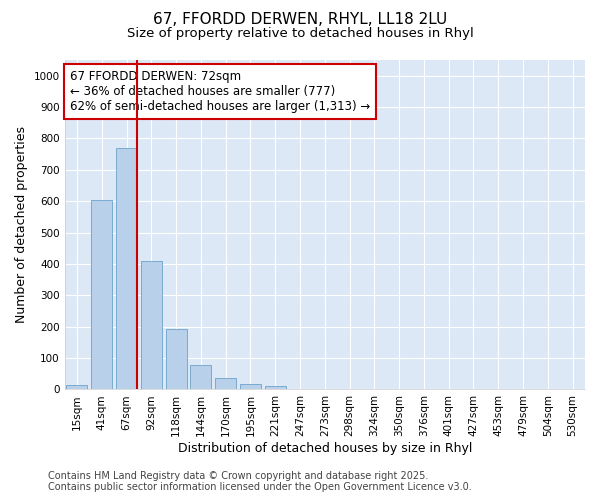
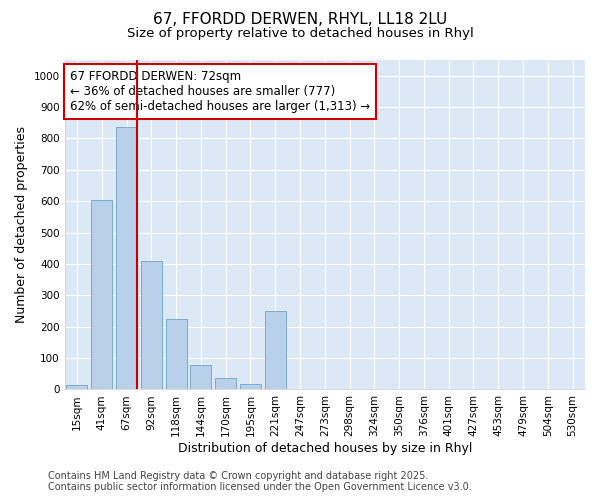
67sqm: 770 -> 835
118sqm: 192 -> 225
221sqm: 10 -> 250
